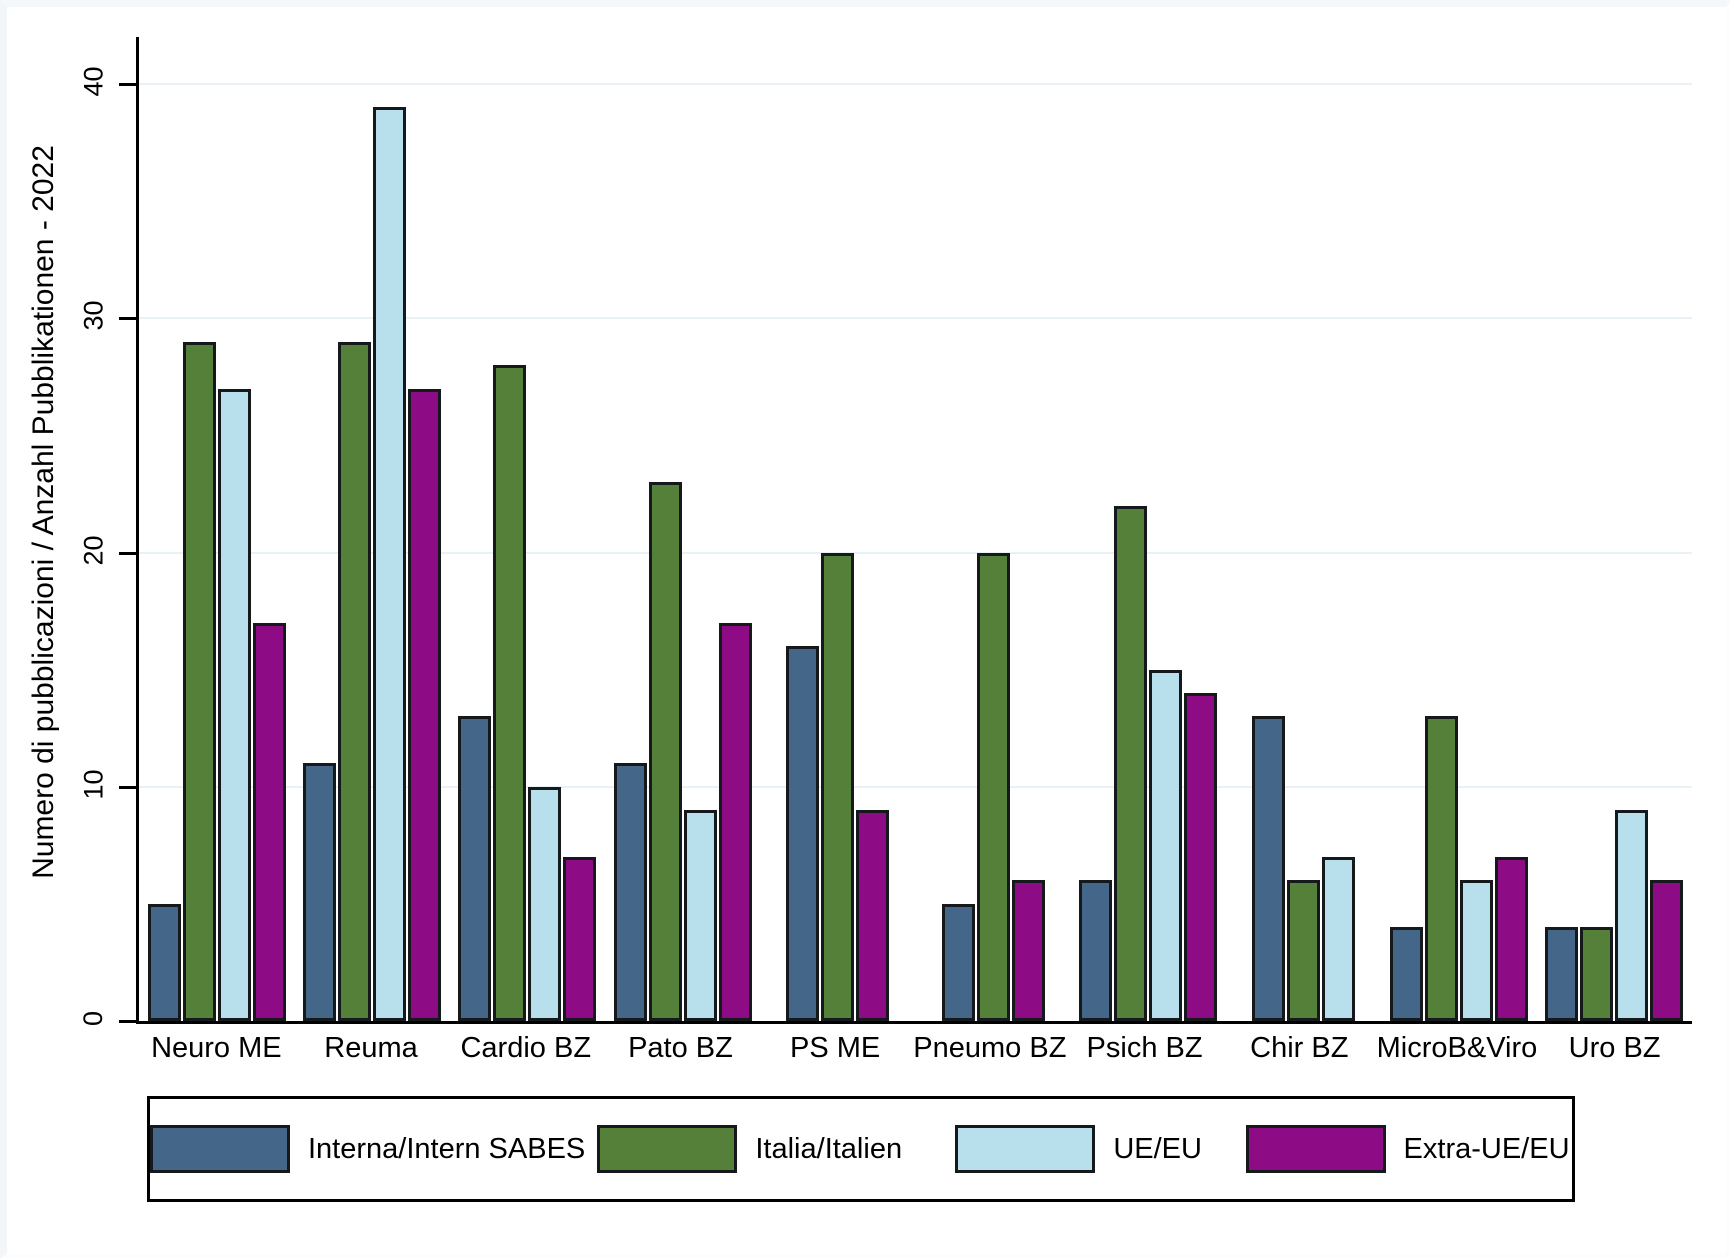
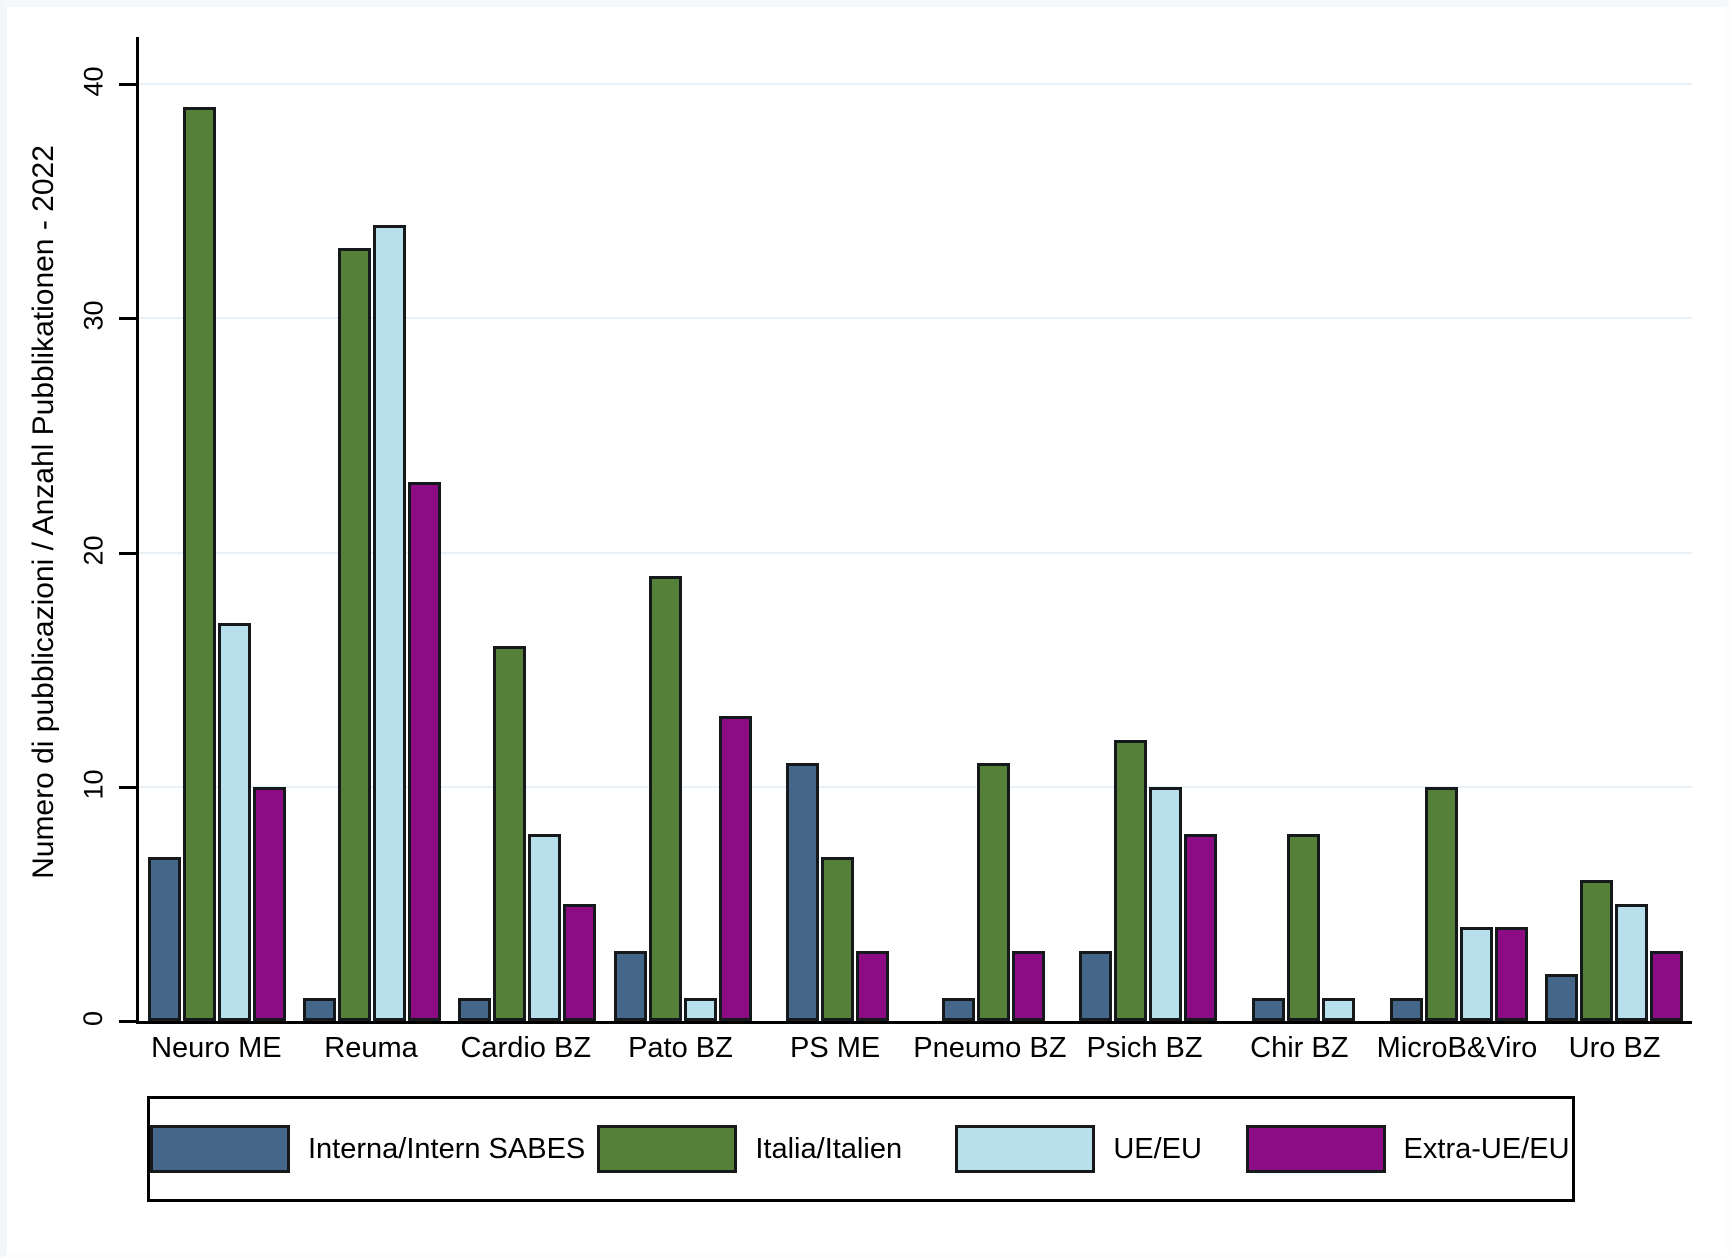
Interna/Intern SABES/Neuro ME: 5 -> 7
Italia/Italien/Neuro ME: 29 -> 39
UE/EU/Neuro ME: 27 -> 17
Extra-UE/EU/Neuro ME: 17 -> 10
Interna/Intern SABES/Reuma: 11 -> 1
Italia/Italien/Reuma: 29 -> 33
UE/EU/Reuma: 39 -> 34
Extra-UE/EU/Reuma: 27 -> 23
Interna/Intern SABES/Cardio BZ: 13 -> 1
Italia/Italien/Cardio BZ: 28 -> 16
UE/EU/Cardio BZ: 10 -> 8
Extra-UE/EU/Cardio BZ: 7 -> 5
Interna/Intern SABES/Pato BZ: 11 -> 3
Italia/Italien/Pato BZ: 23 -> 19
UE/EU/Pato BZ: 9 -> 1
Extra-UE/EU/Pato BZ: 17 -> 13
Interna/Intern SABES/PS ME: 16 -> 11
Italia/Italien/PS ME: 20 -> 7
Extra-UE/EU/PS ME: 9 -> 3
Interna/Intern SABES/Pneumo BZ: 5 -> 1
Italia/Italien/Pneumo BZ: 20 -> 11
Extra-UE/EU/Pneumo BZ: 6 -> 3
Interna/Intern SABES/Psich BZ: 6 -> 3
Italia/Italien/Psich BZ: 22 -> 12
UE/EU/Psich BZ: 15 -> 10
Extra-UE/EU/Psich BZ: 14 -> 8
Interna/Intern SABES/Chir BZ: 13 -> 1
Italia/Italien/Chir BZ: 6 -> 8
UE/EU/Chir BZ: 7 -> 1
Interna/Intern SABES/MicroB&Viro: 4 -> 1
Italia/Italien/MicroB&Viro: 13 -> 10
UE/EU/MicroB&Viro: 6 -> 4
Extra-UE/EU/MicroB&Viro: 7 -> 4
Interna/Intern SABES/Uro BZ: 4 -> 2
Italia/Italien/Uro BZ: 4 -> 6
UE/EU/Uro BZ: 9 -> 5
Extra-UE/EU/Uro BZ: 6 -> 3
